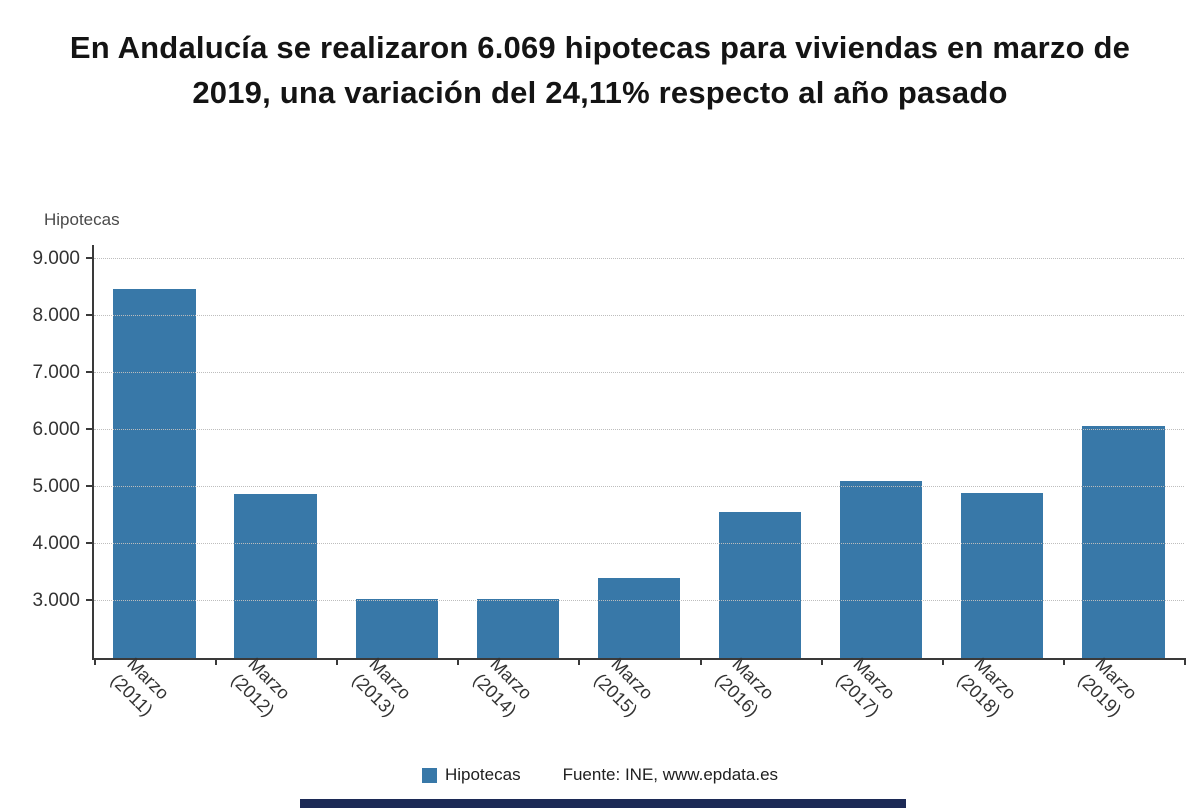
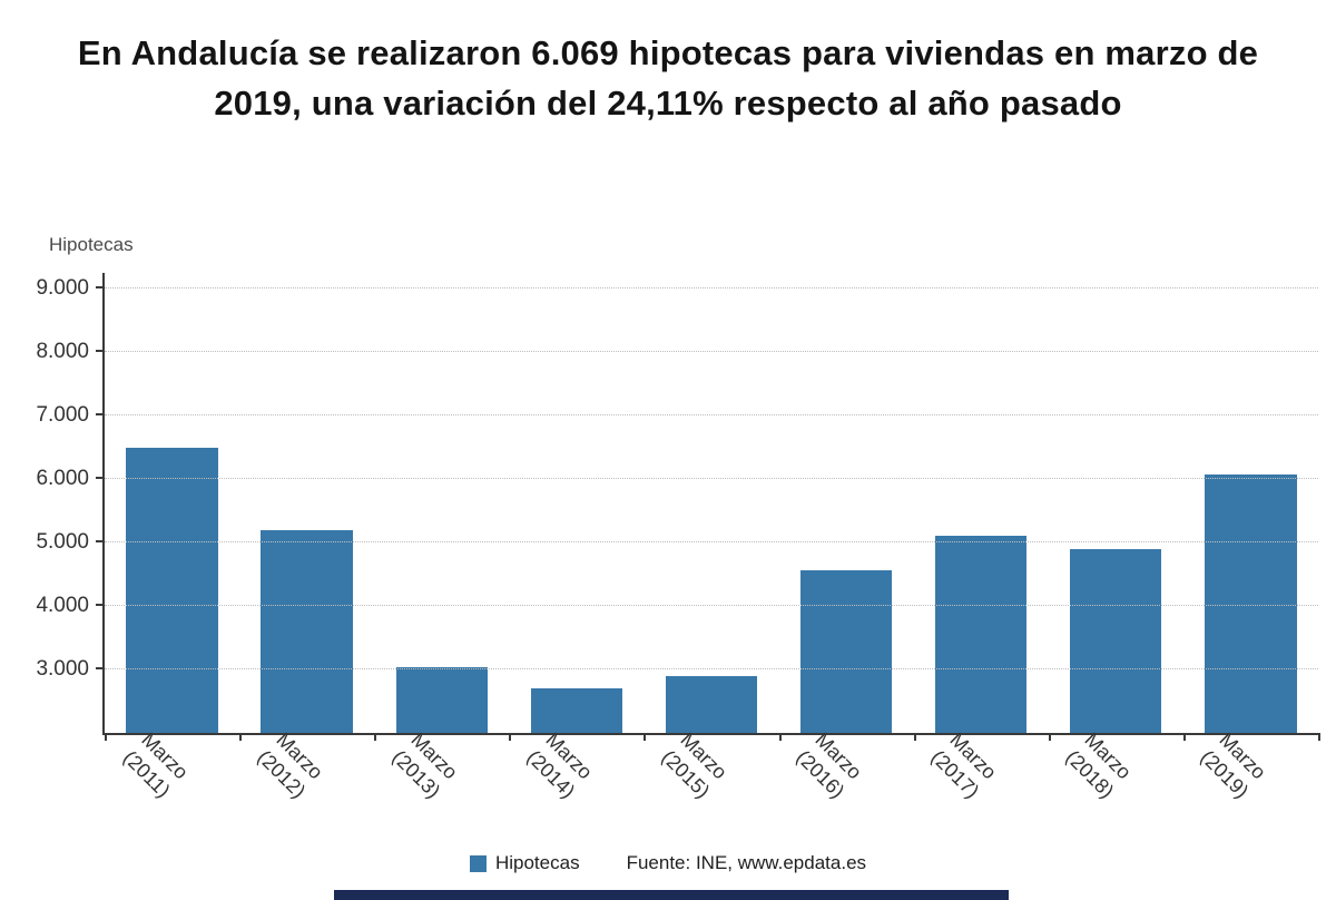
Marzo (2011): 8500 -> 6500
Marzo (2012): 4900 -> 5200
Marzo (2014): 3000 -> 2700
Marzo (2015): 3400 -> 2900
